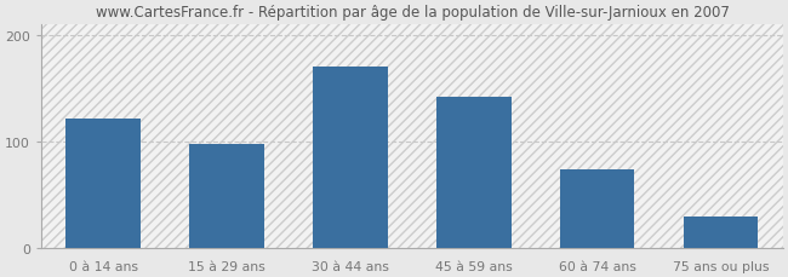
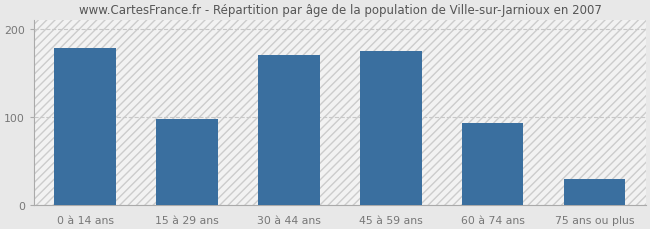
0 à 14 ans: 122 -> 178
45 à 59 ans: 142 -> 175
60 à 74 ans: 74 -> 93
